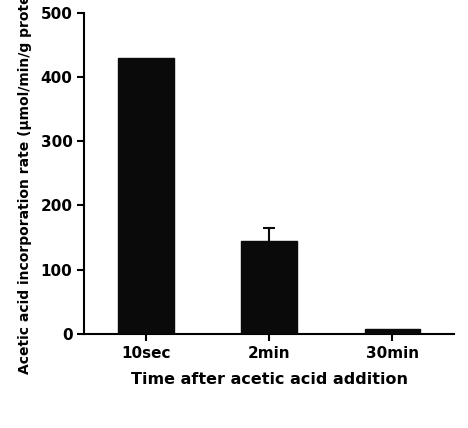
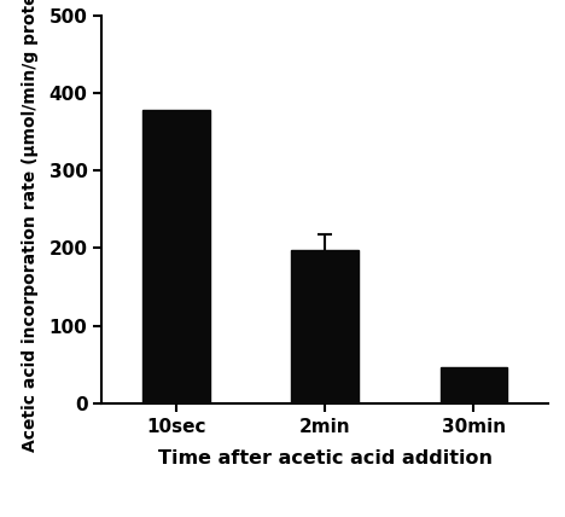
10sec: 430 -> 378
2min: 145 -> 198
30min: 8 -> 46
